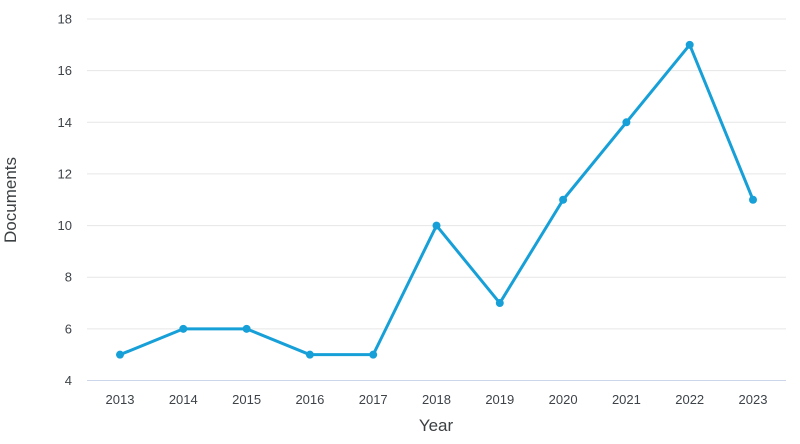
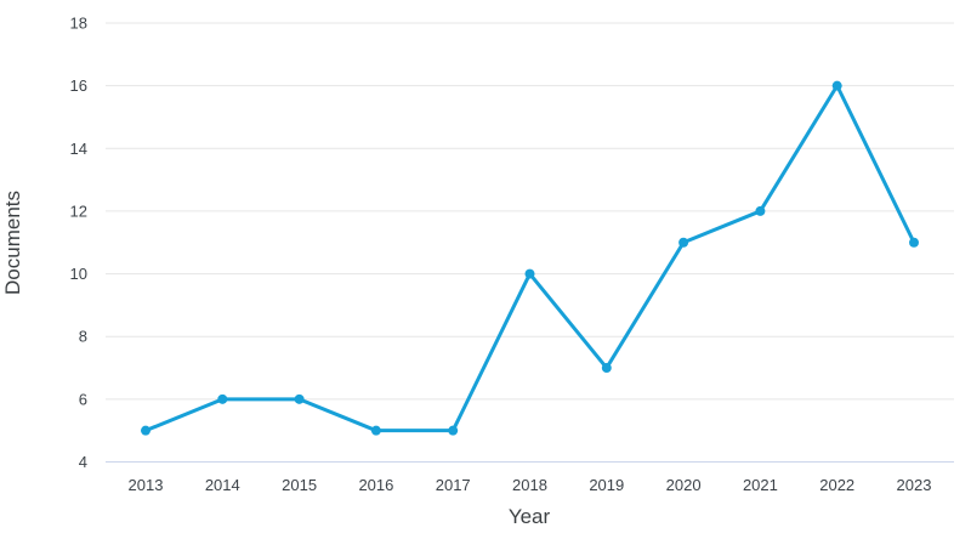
2021: 14 -> 12
2022: 17 -> 16
